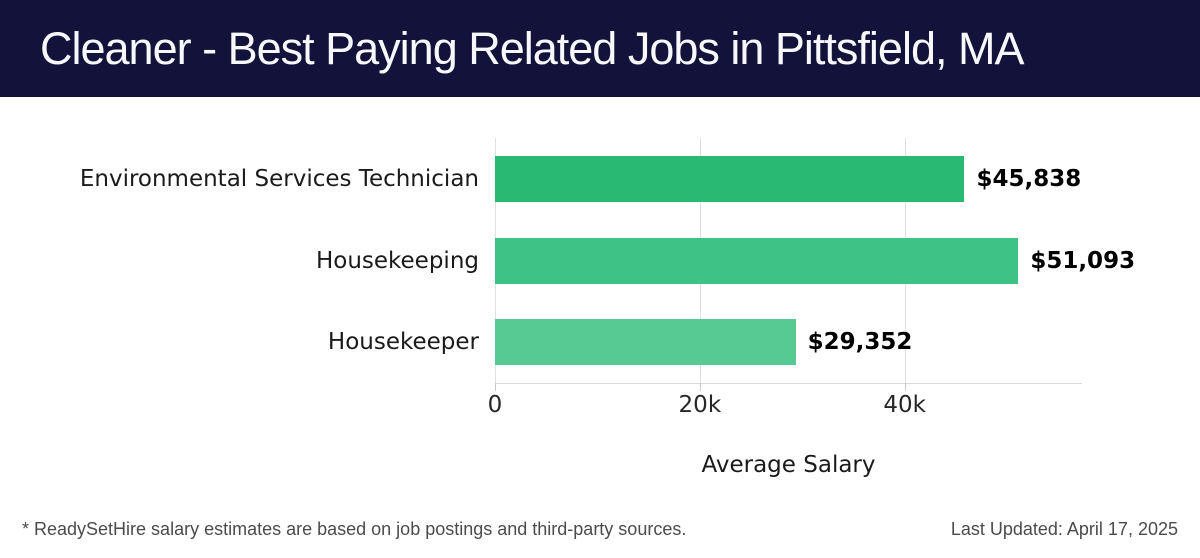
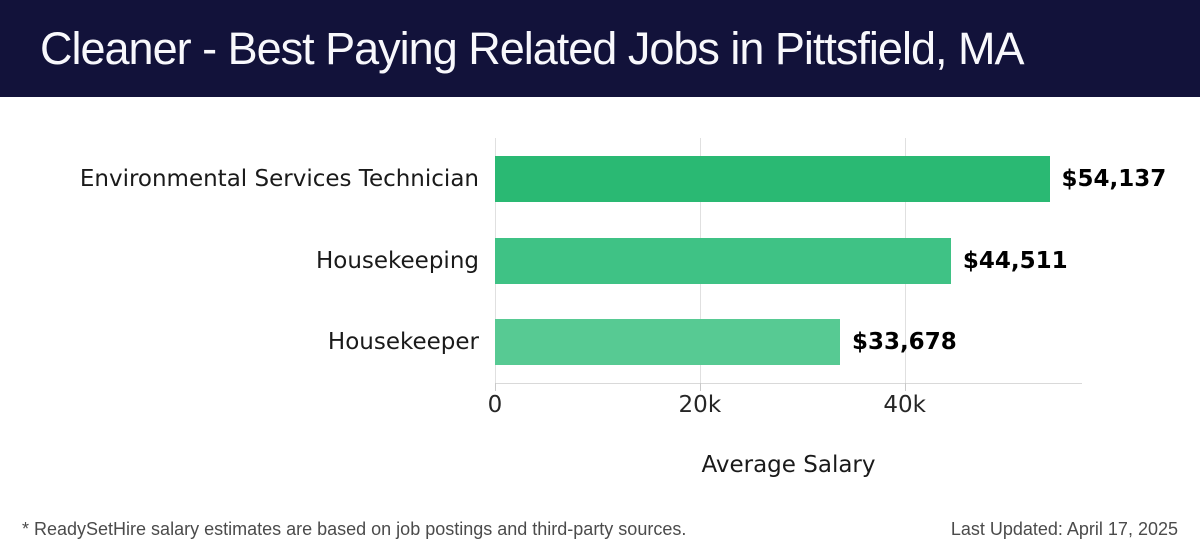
Environmental Services Technician: $45,838 -> $54,137
Housekeeping: $51,093 -> $44,511
Housekeeper: $29,352 -> $33,678
